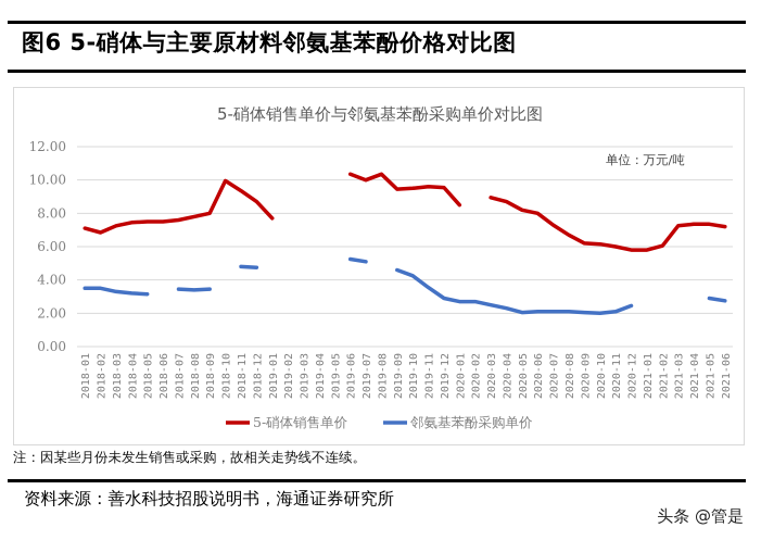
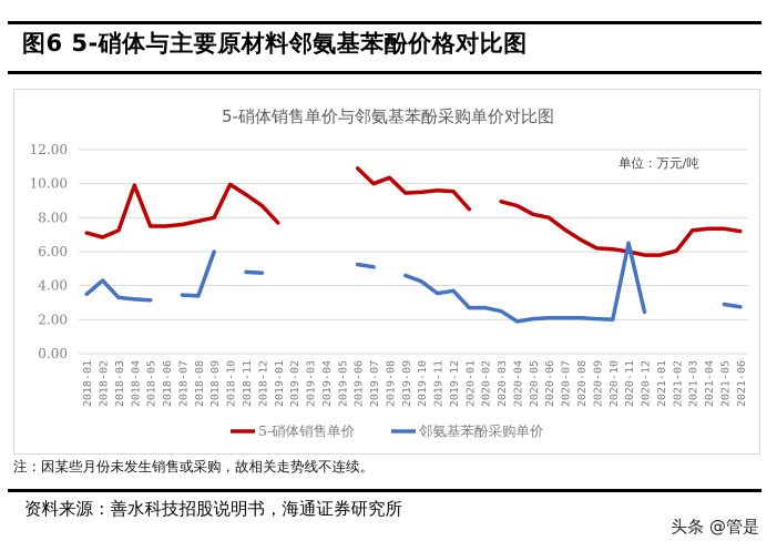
邻氨基苯酚采购单价/2018-02: 3.5 -> 4.3
5-硝体销售单价/2018-04: 7.5 -> 9.9
邻氨基苯酚采购单价/2018-09: 3.5 -> 6.0
5-硝体销售单价/2019-06: 10.3 -> 10.9
邻氨基苯酚采购单价/2019-12: 2.9 -> 3.7
邻氨基苯酚采购单价/2020-04: 2.3 -> 1.9
邻氨基苯酚采购单价/2020-11: 2.1 -> 6.5
